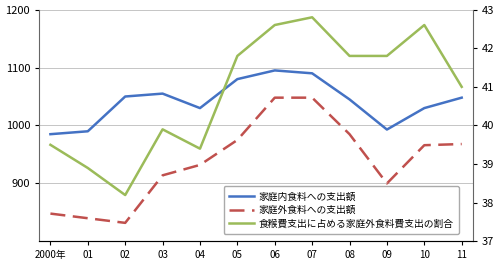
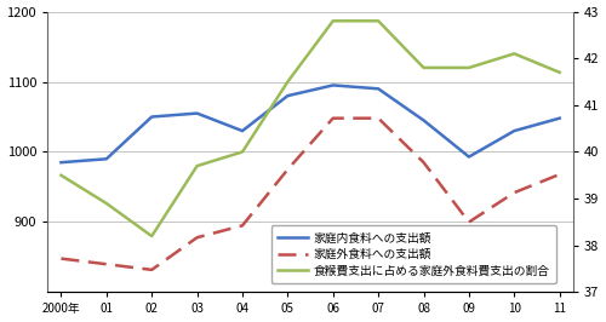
家庭外食料への支出額/03: 914 -> 878
食糇費支出に占める家庭外食料費支出の割合/03: 39.9 -> 39.7
家庭外食料への支出額/04: 932 -> 895
食糇費支出に占める家庭外食料費支出の割合/04: 39.4 -> 40.0
食糇費支出に占める家庭外食料費支出の割合/05: 41.8 -> 41.5
食糇費支出に占める家庭外食料費支出の割合/06: 42.6 -> 42.8
家庭外食料への支出額/10: 966 -> 942
食糇費支出に占める家庭外食料費支出の割合/10: 42.6 -> 42.1
食糇費支出に占める家庭外食料費支出の割合/11: 41.0 -> 41.7
